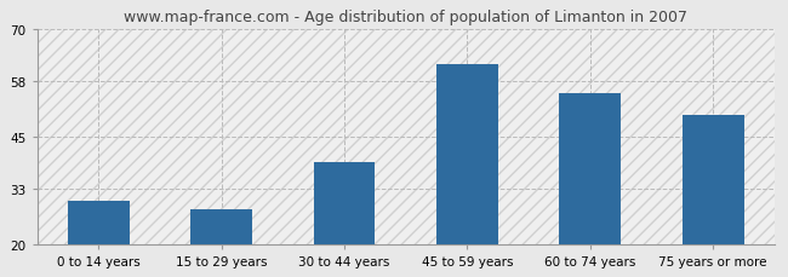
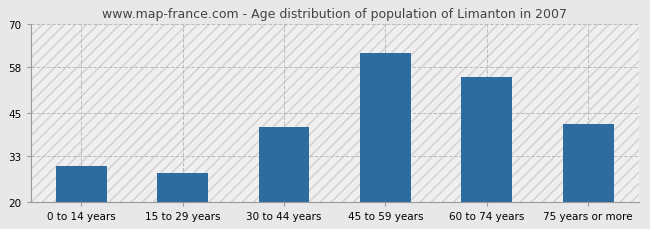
30 to 44 years: 39 -> 41
75 years or more: 50 -> 42
